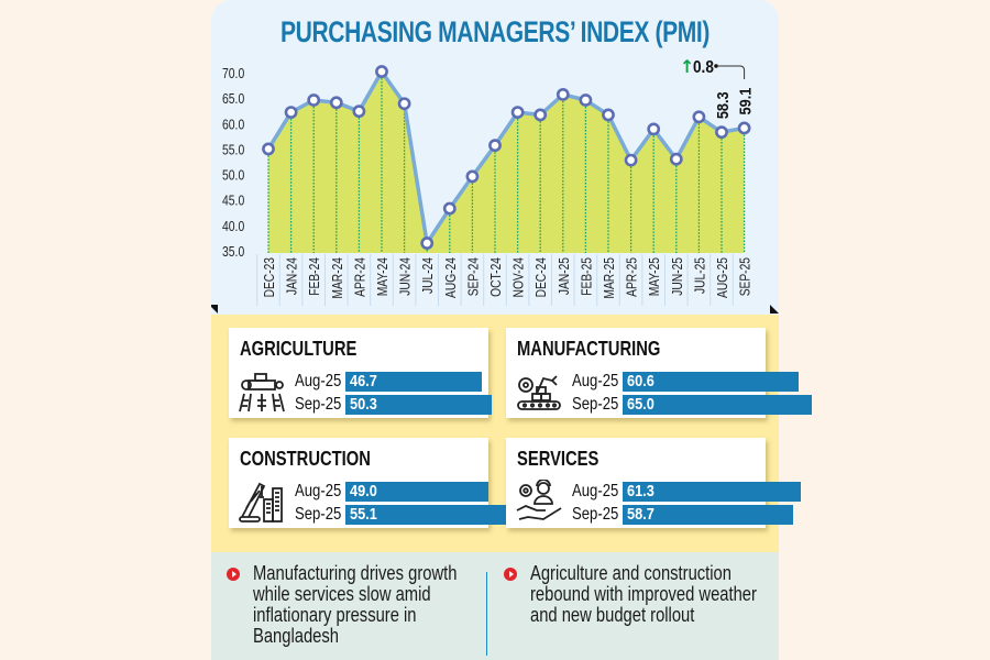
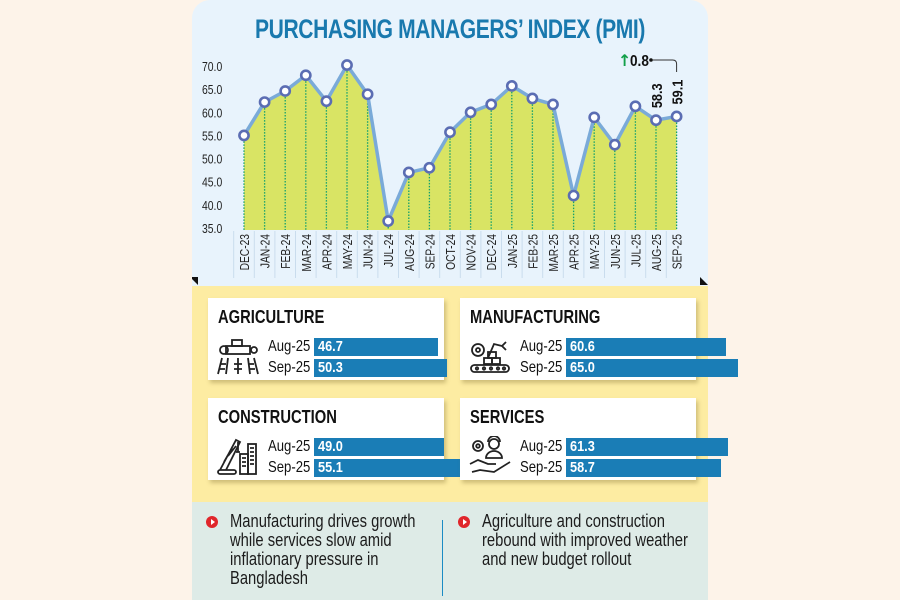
MAR-24: 64 -> 68
AUG-24: 43 -> 47
SEP-24: 50 -> 48
NOV-24: 62 -> 60
FEB-25: 65 -> 63
APR-25: 53 -> 42
